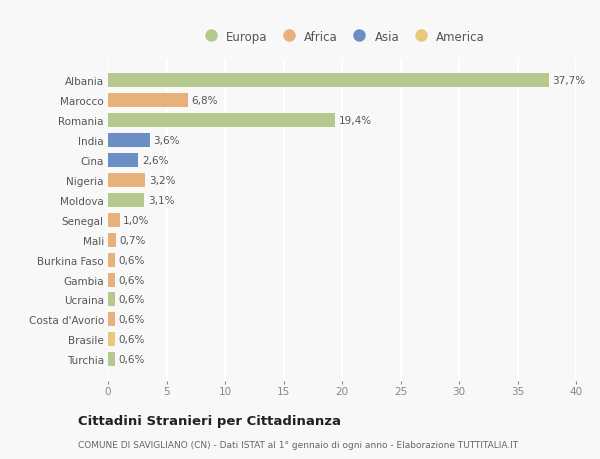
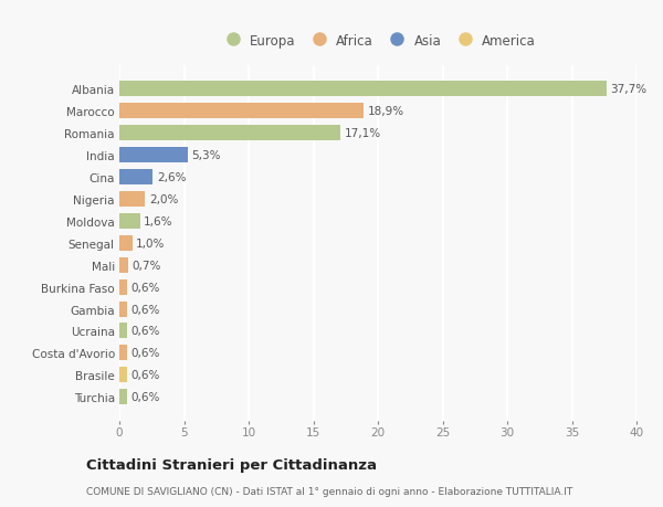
Marocco: 6,8% -> 18,9%
Romania: 19,4% -> 17,1%
India: 3,6% -> 5,3%
Nigeria: 3,2% -> 2,0%
Moldova: 3,1% -> 1,6%
